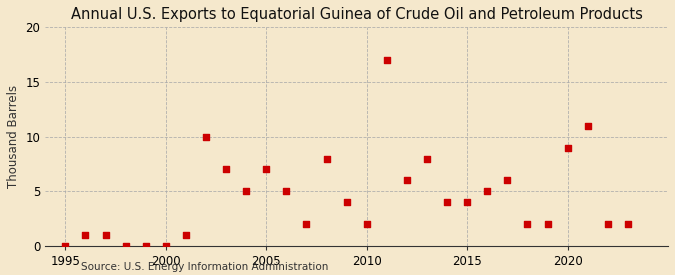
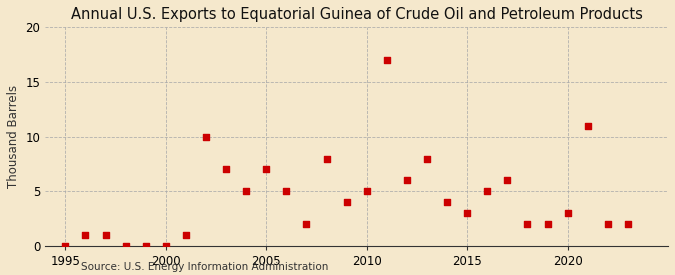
2010: 2 -> 5
2015: 4 -> 3
2020: 9 -> 3
